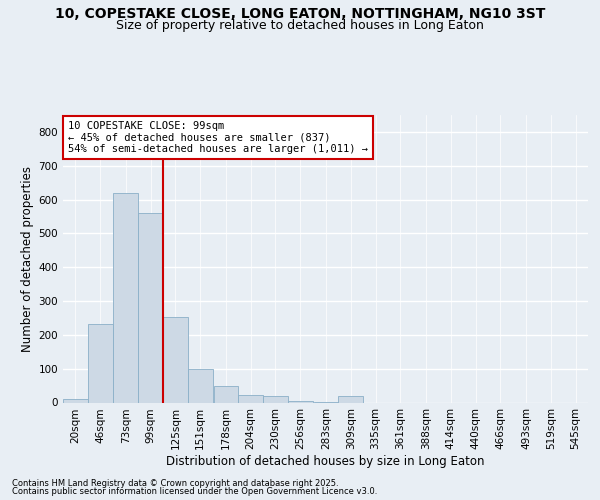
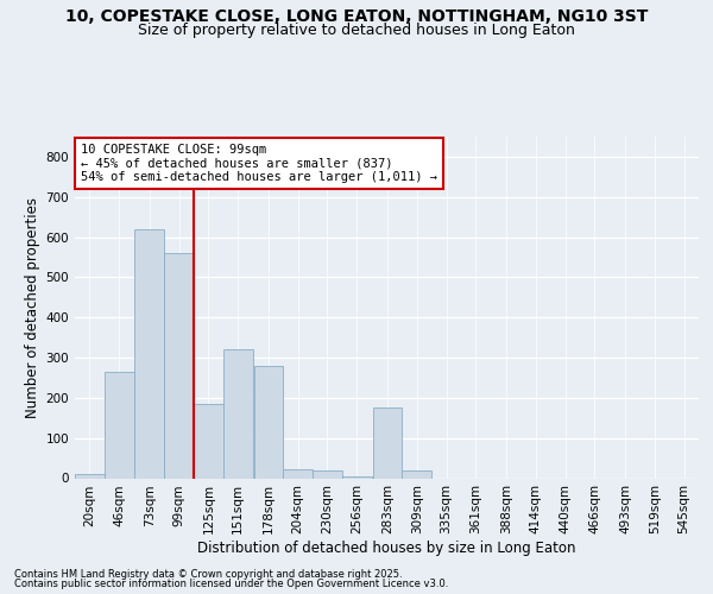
46sqm: 232 -> 265
125sqm: 253 -> 185
151sqm: 98 -> 320
178sqm: 50 -> 280
283sqm: 2 -> 175
